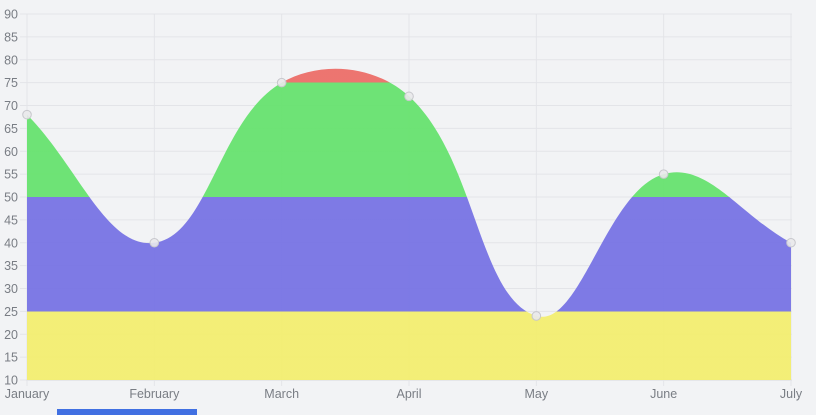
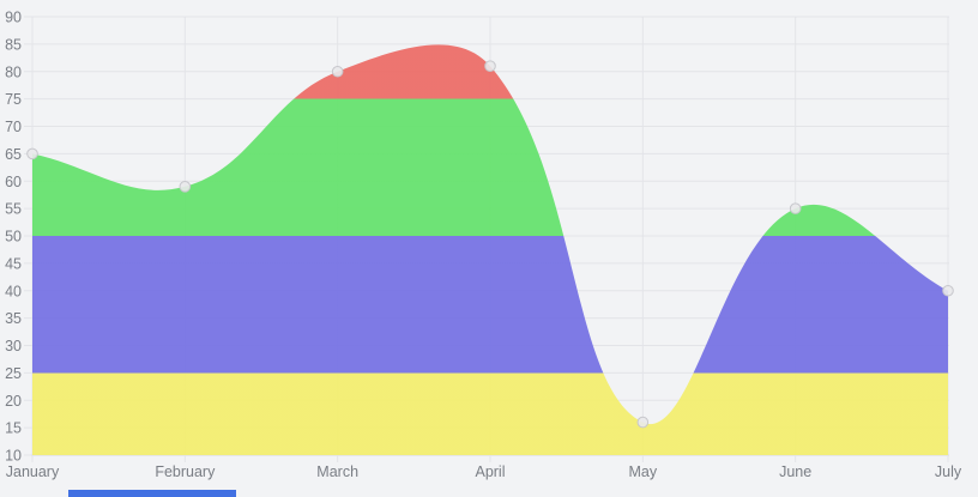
January: 68 -> 65
February: 40 -> 59
March: 75 -> 80
April: 72 -> 81
May: 24 -> 16
